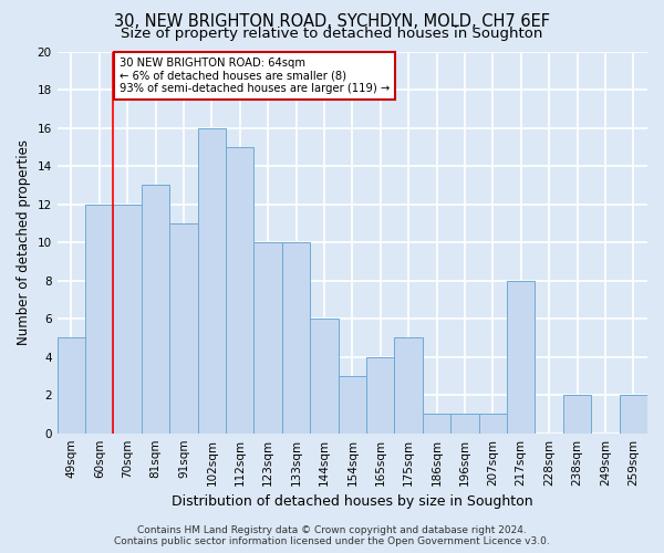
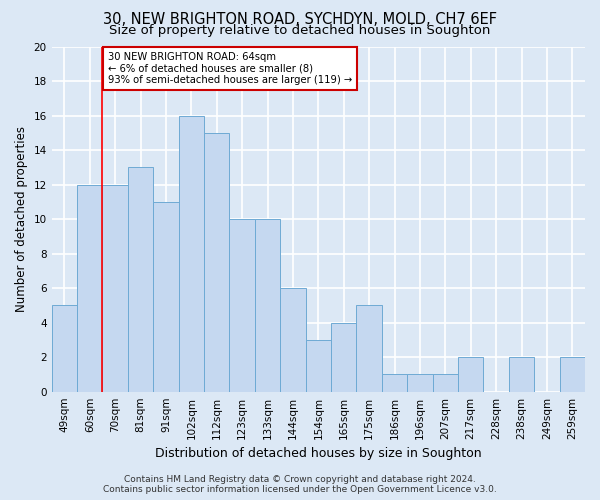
217sqm: 8 -> 2
